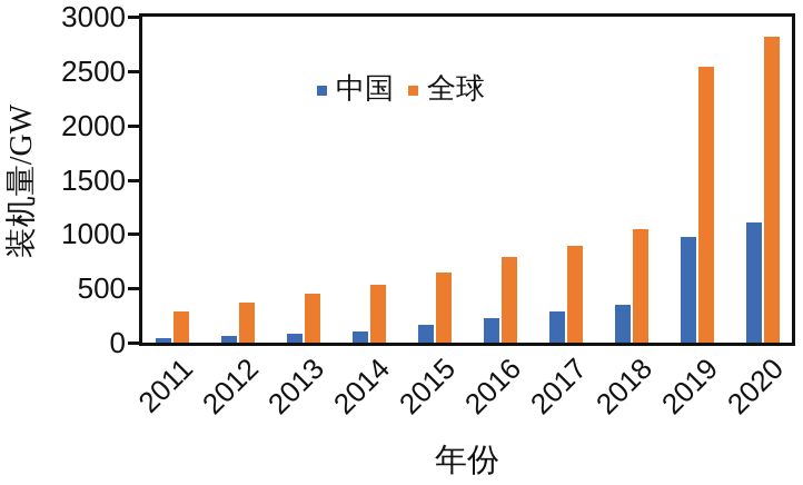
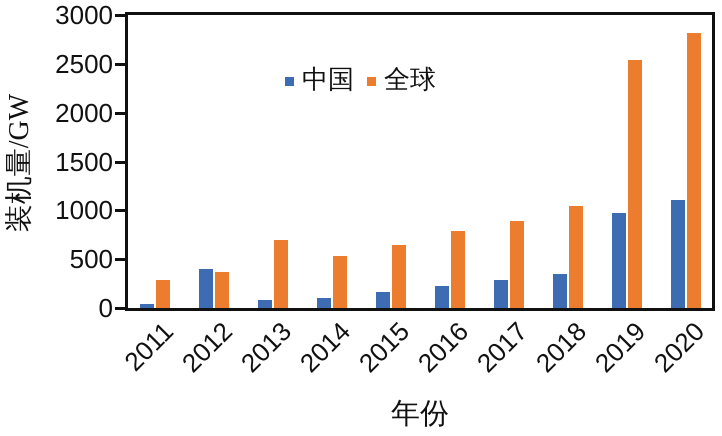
中国/2012: 100 -> 400
全球/2013: 400 -> 700
